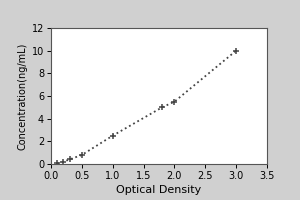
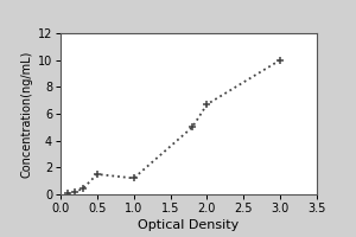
0.5: 0.8 -> 1.5
1.0: 2.5 -> 1.2
2.0: 5.5 -> 6.7
